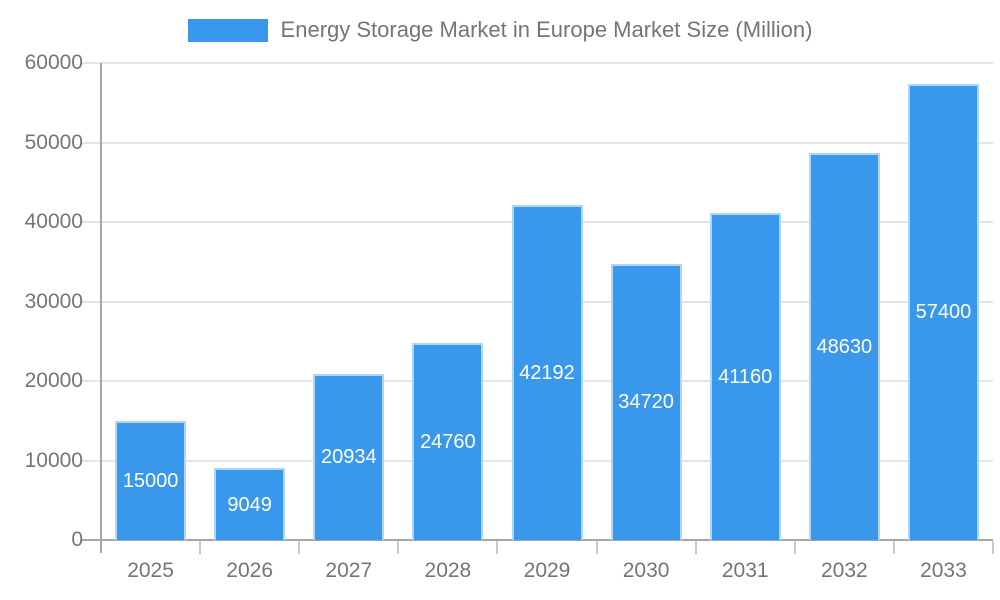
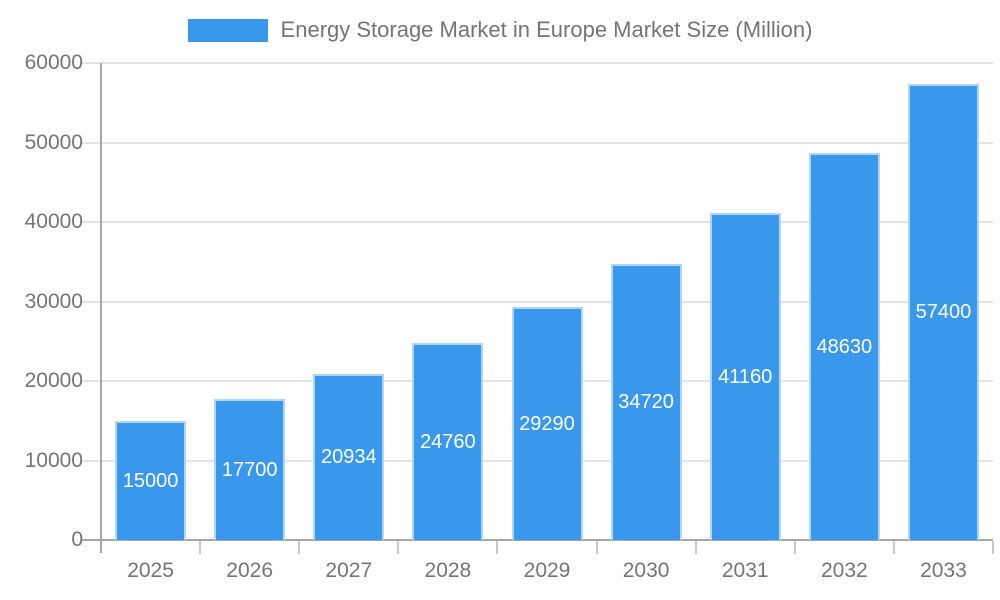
2026: 9049 -> 17700
2029: 42192 -> 29290
